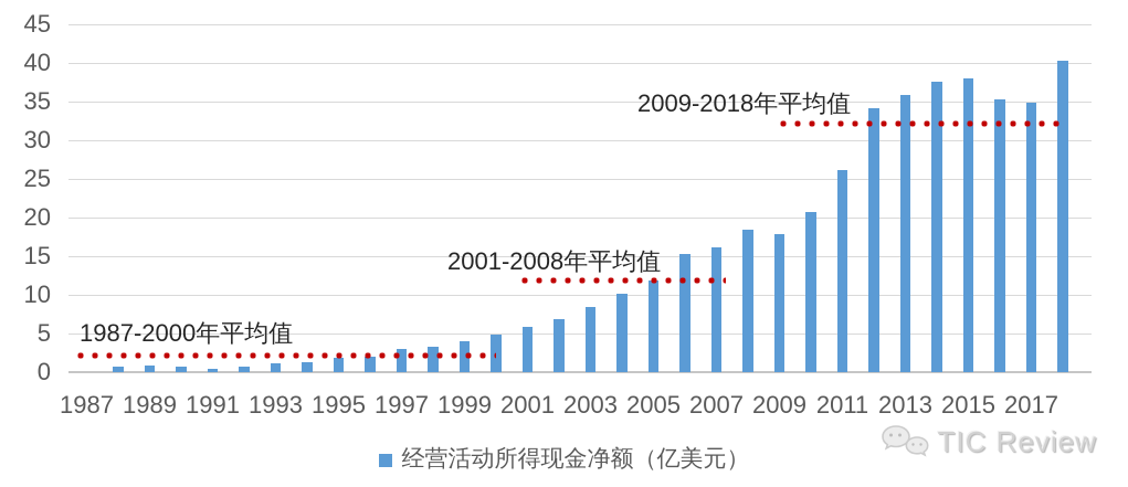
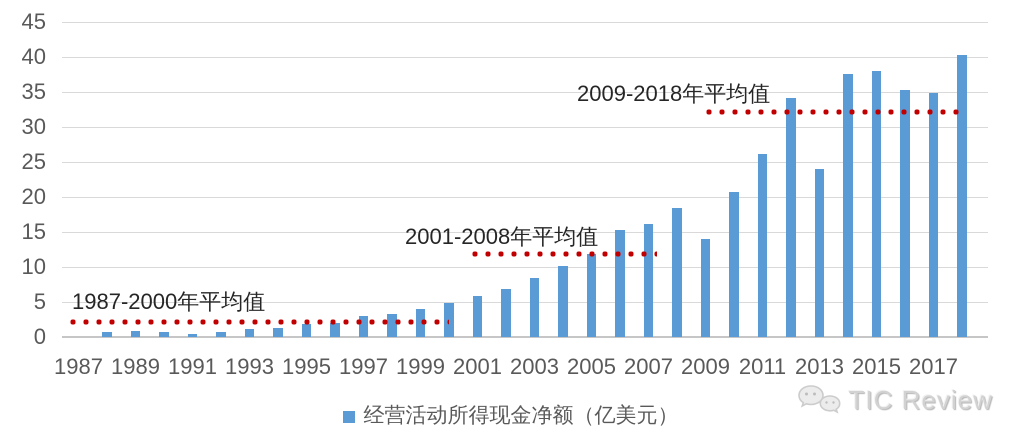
2009: 18 -> 14
2013: 36 -> 24
